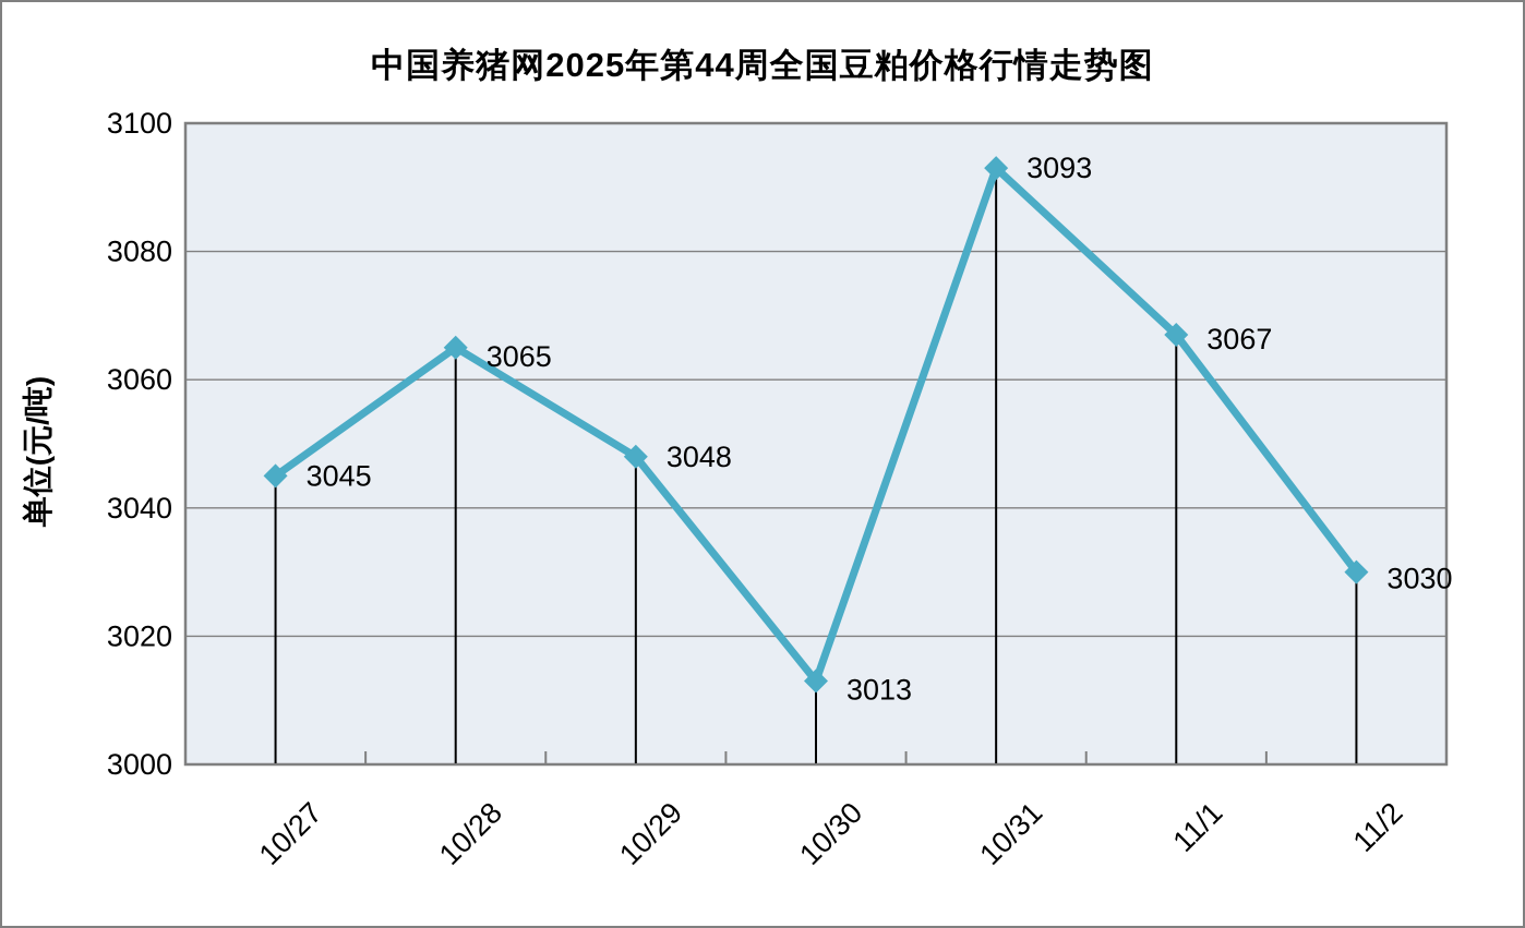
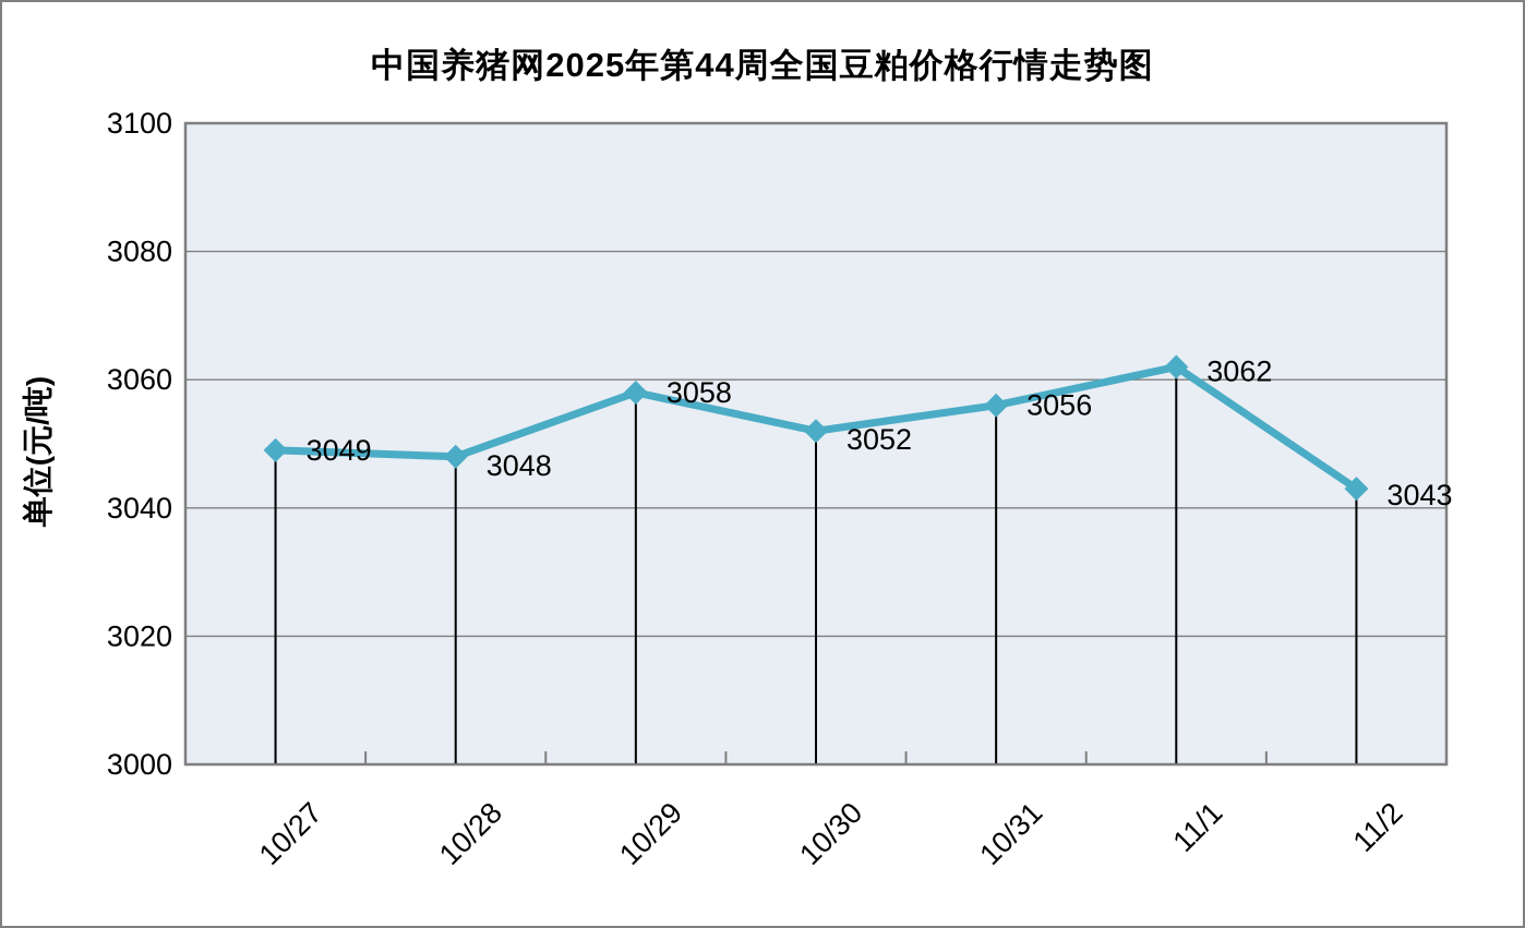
10/27: 3045 -> 3049
10/28: 3065 -> 3048
10/29: 3048 -> 3058
10/30: 3013 -> 3052
10/31: 3093 -> 3056
11/1: 3067 -> 3062
11/2: 3030 -> 3043
